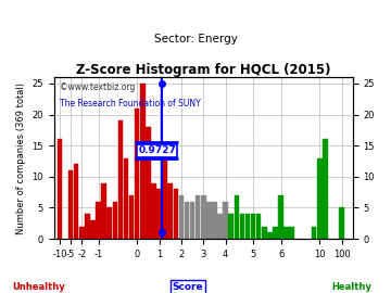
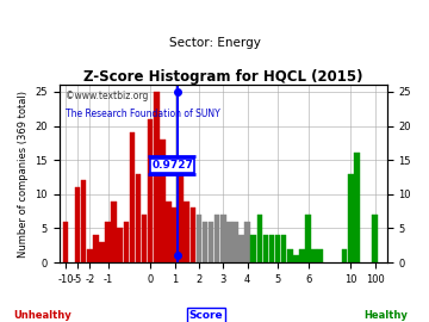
-10: 16 -> 6
100: 5 -> 7
